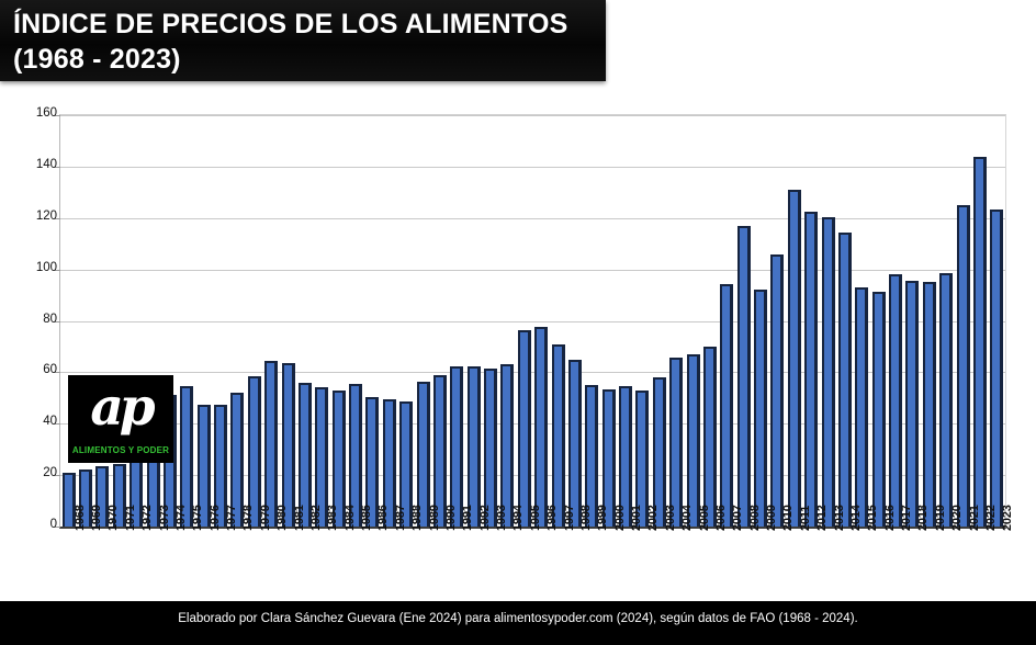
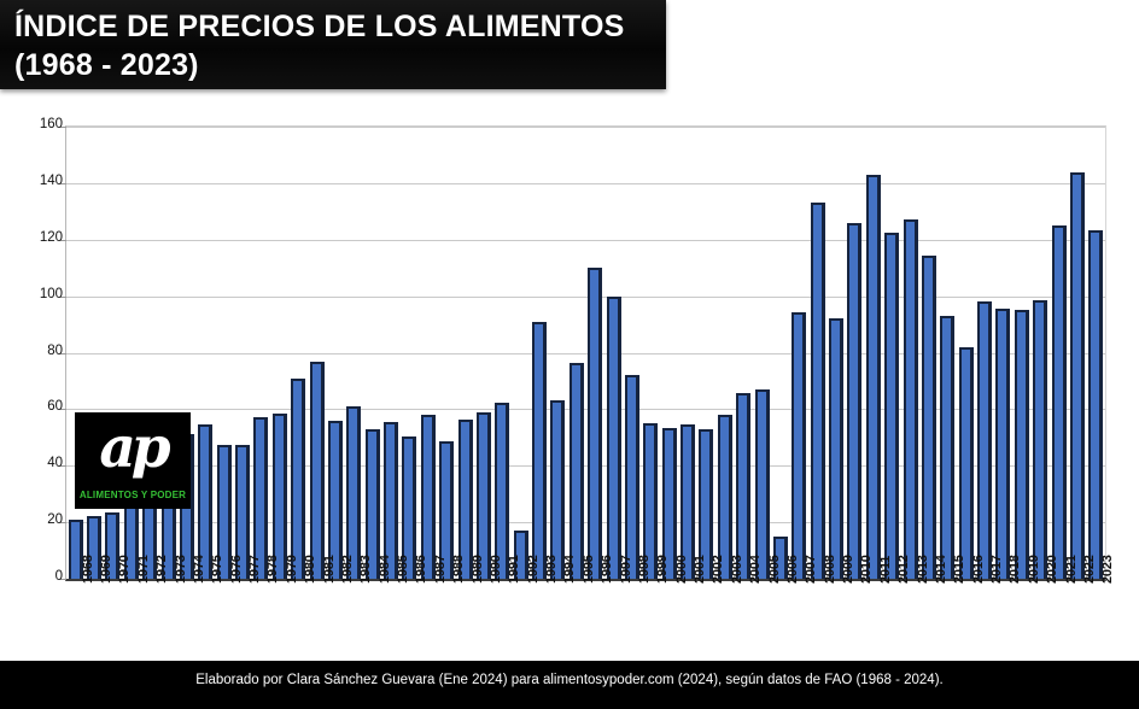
1971: 24 -> 36
1978: 52 -> 57
1980: 64 -> 71
1981: 64 -> 77
1983: 54 -> 61
1987: 50 -> 58
1992: 62 -> 17
1993: 62 -> 91
1996: 78 -> 110
1997: 71 -> 100
1998: 65 -> 72
2006: 70 -> 15
2008: 117 -> 133
2010: 106 -> 126
2011: 131 -> 143
2013: 120 -> 127
2016: 92 -> 82
